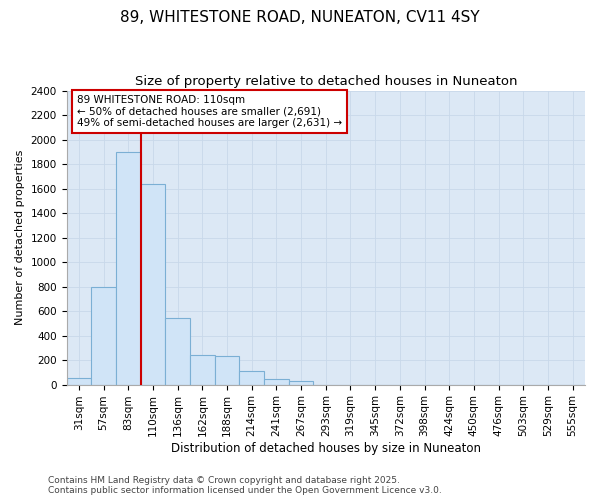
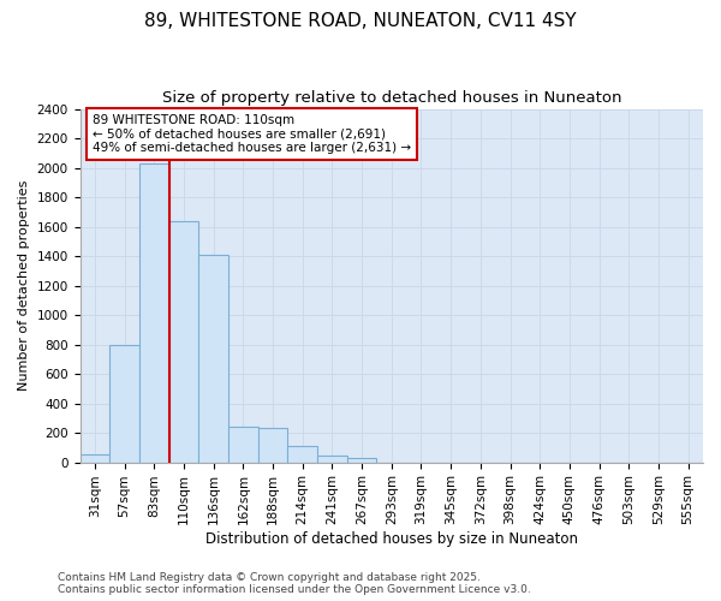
83sqm: 1900 -> 2030
136sqm: 540 -> 1410
